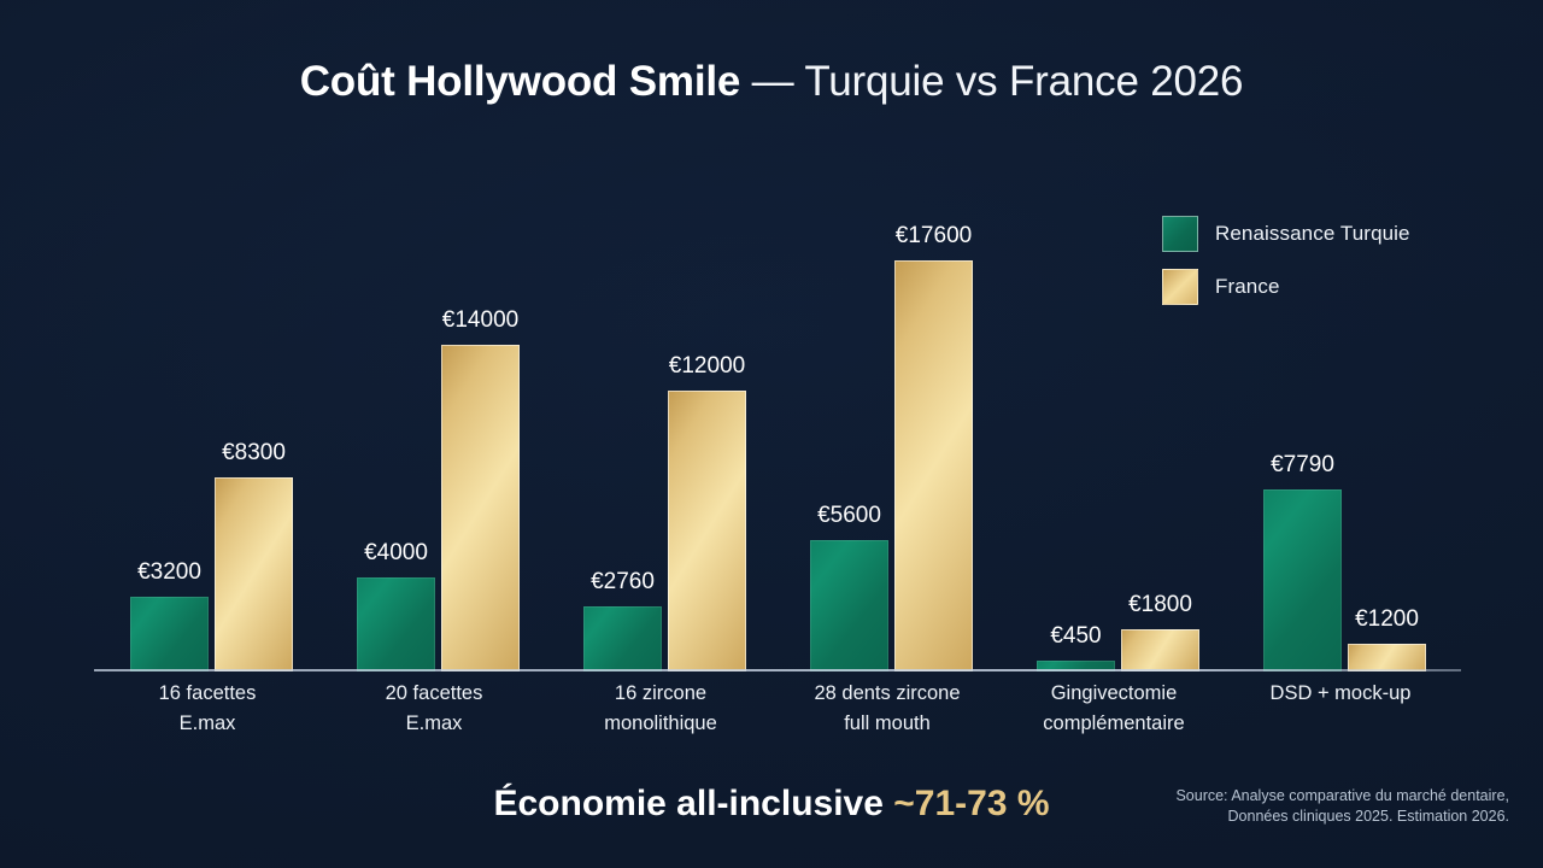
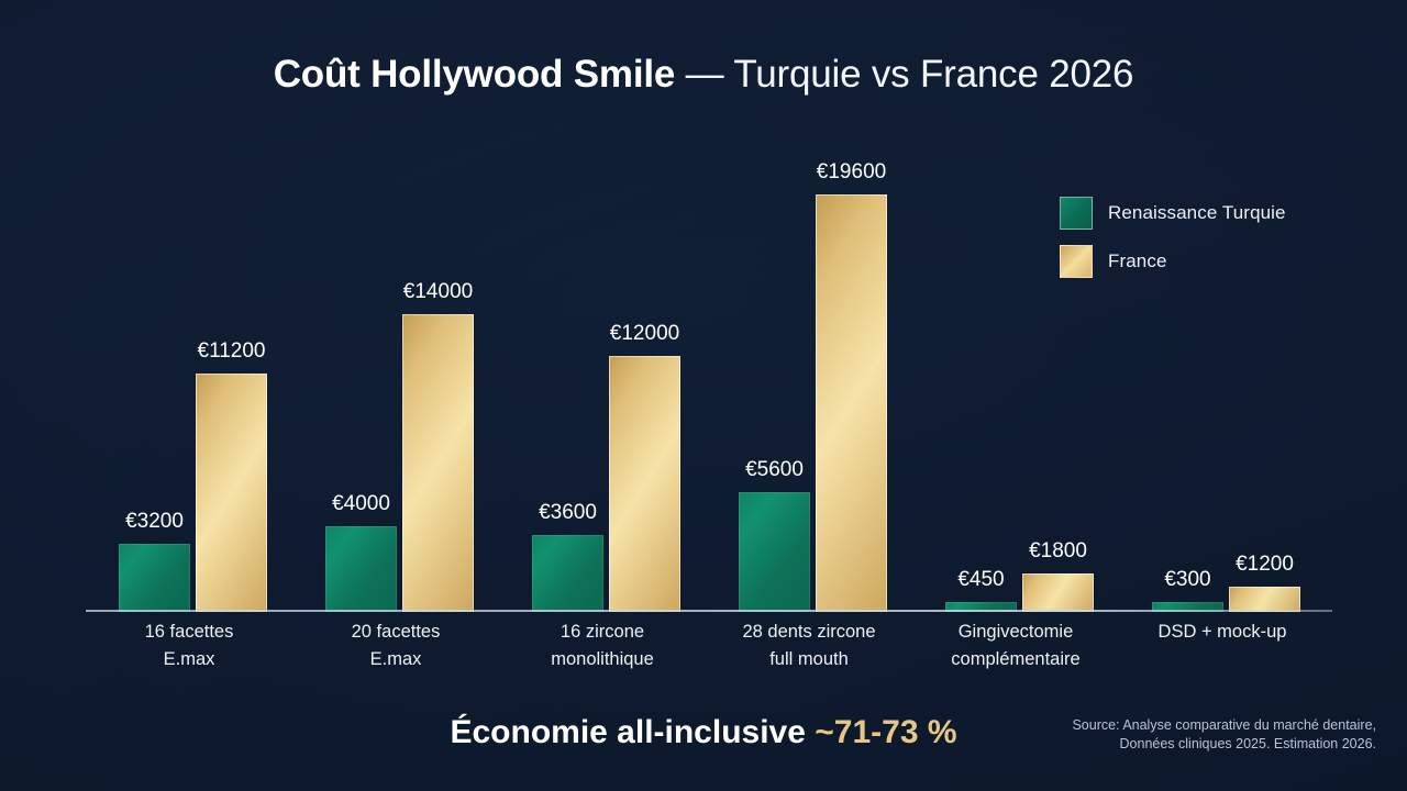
France/16 facettes E.max: €8300 -> €11200
Renaissance Turquie/16 zircone monolithique: €2760 -> €3600
France/28 dents zircone full mouth: €17600 -> €19600
Renaissance Turquie/DSD + mock-up: €7790 -> €300
